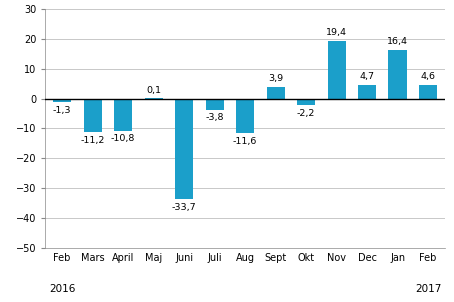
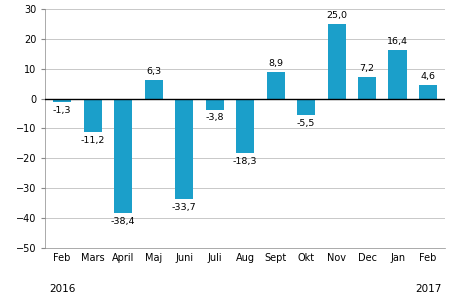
April: -10,8 -> -38,4
Maj: 0,1 -> 6,3
Aug: -11,6 -> -18,3
Sept: 3,9 -> 8,9
Okt: -2,2 -> -5,5
Nov: 19,4 -> 25,0
Dec: 4,7 -> 7,2
